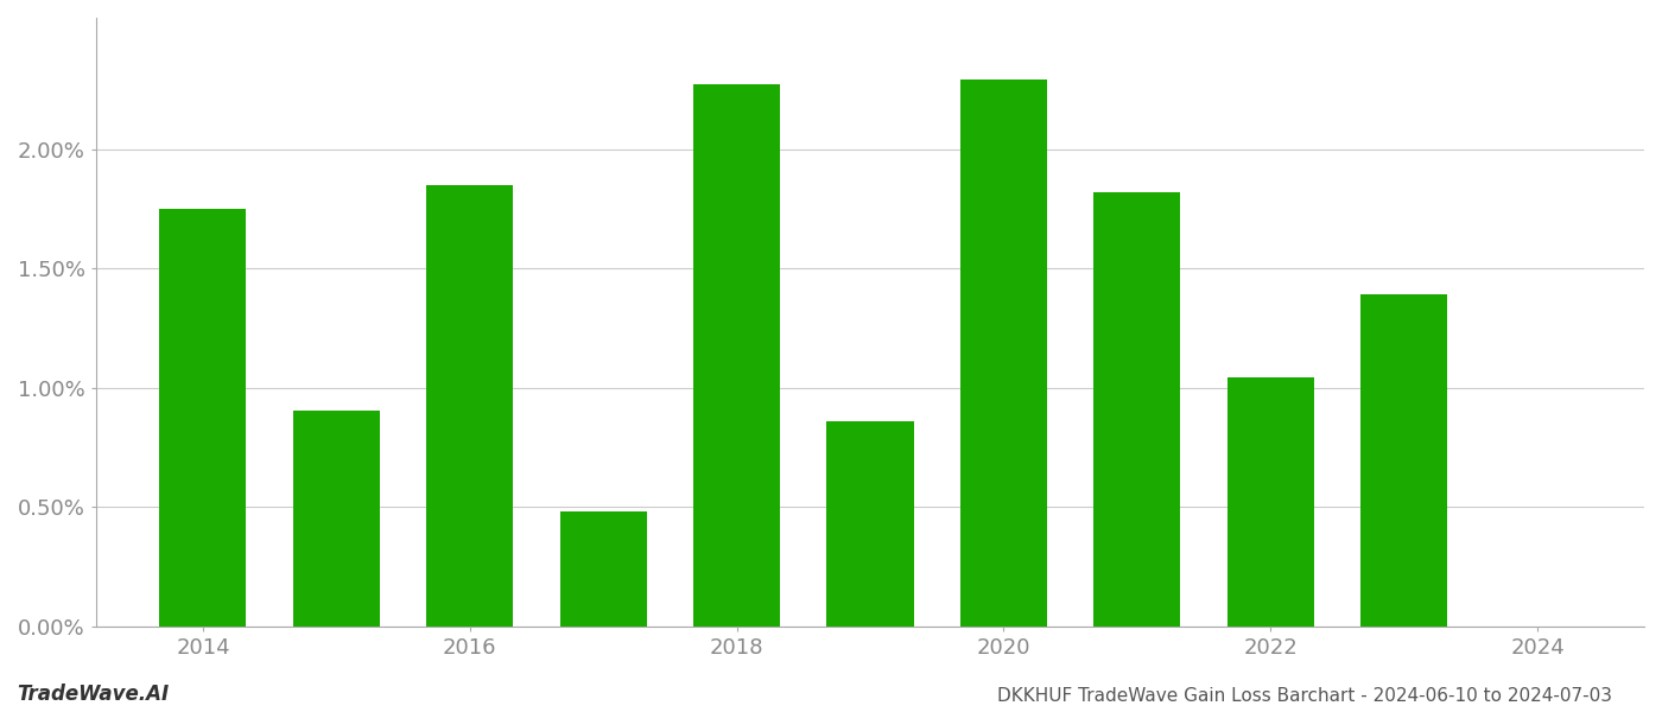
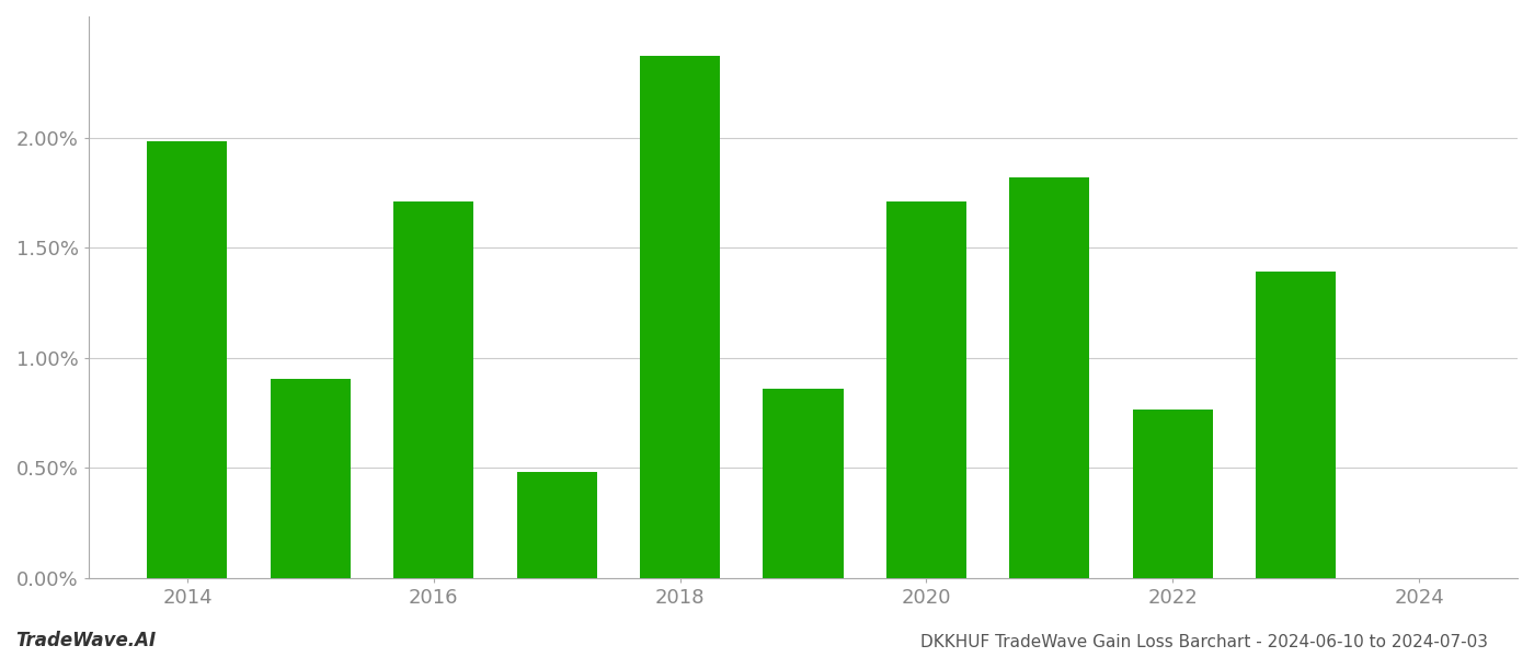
2014: 1.748% -> 1.985%
2016: 1.850% -> 1.710%
2018: 2.270% -> 2.370%
2020: 2.290% -> 1.710%
2022: 1.045% -> 0.765%
